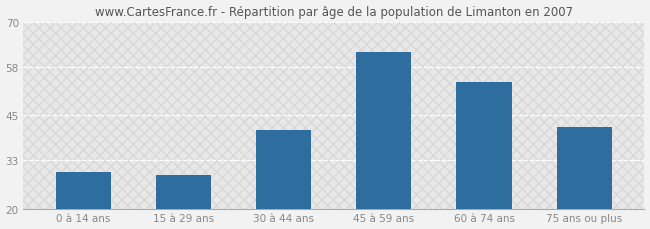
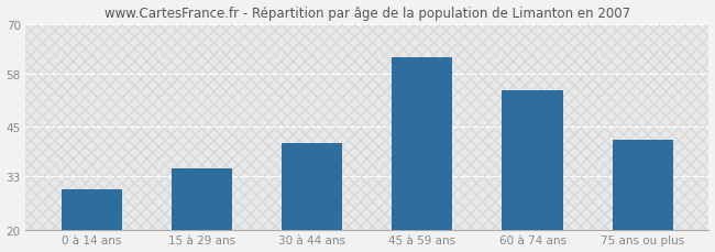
15 à 29 ans: 29 -> 35
